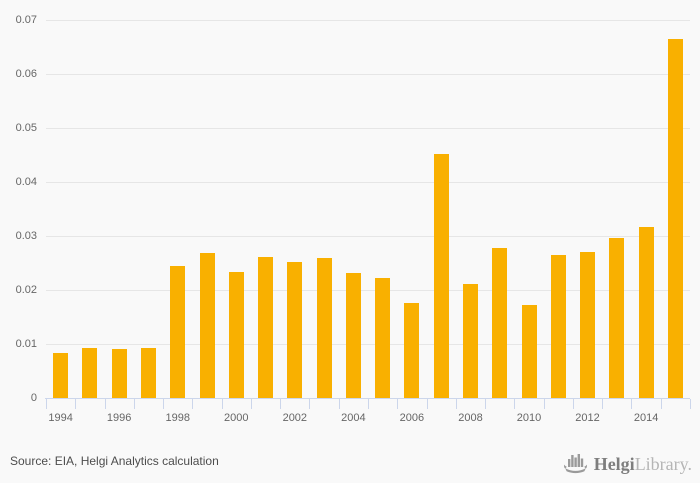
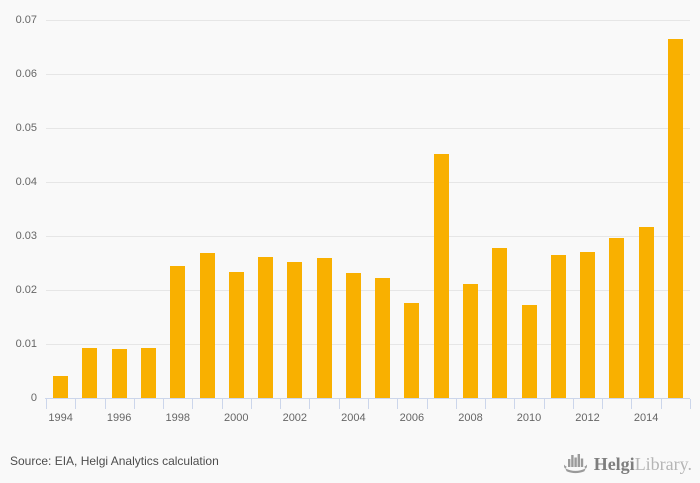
1994: 0.008 -> 0.004
